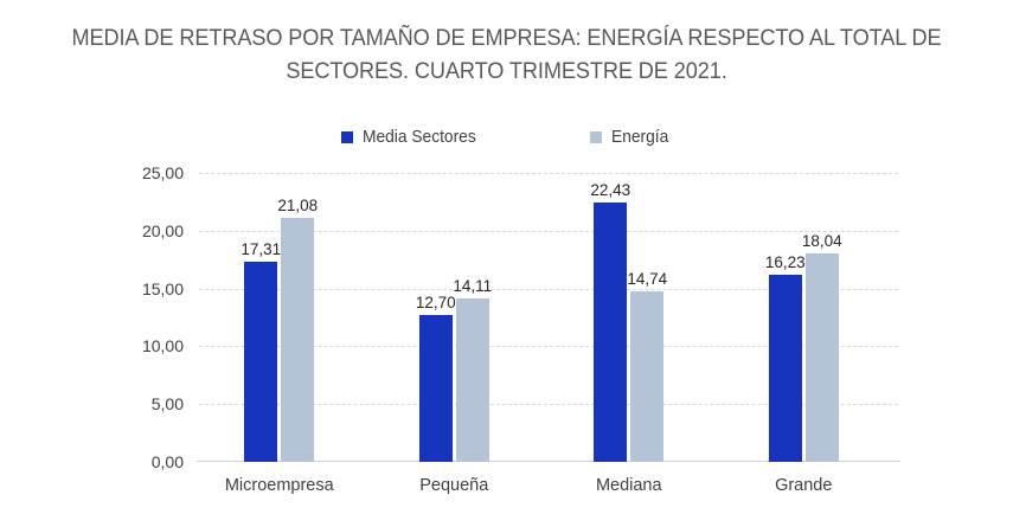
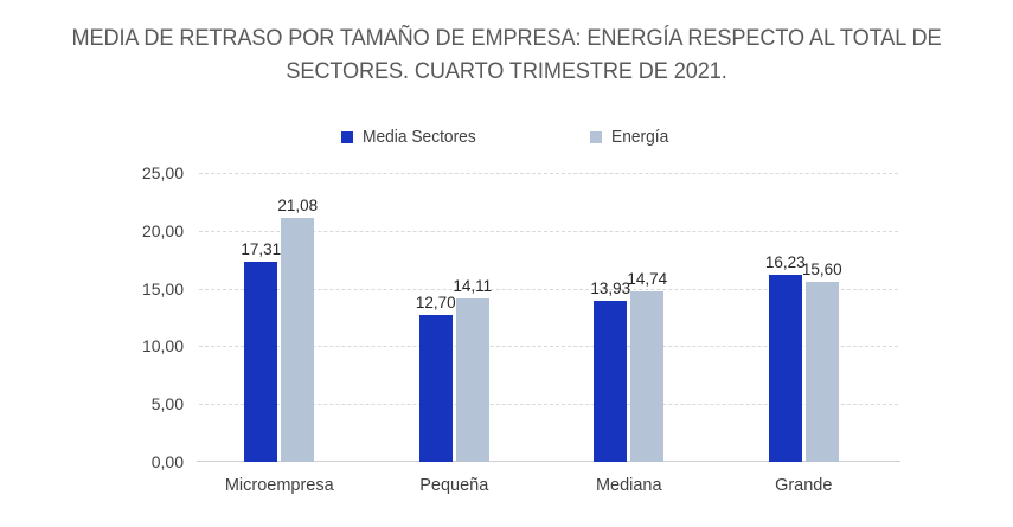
Media Sectores/Mediana: 22,43 -> 13,93
Energía/Grande: 18,04 -> 15,60
